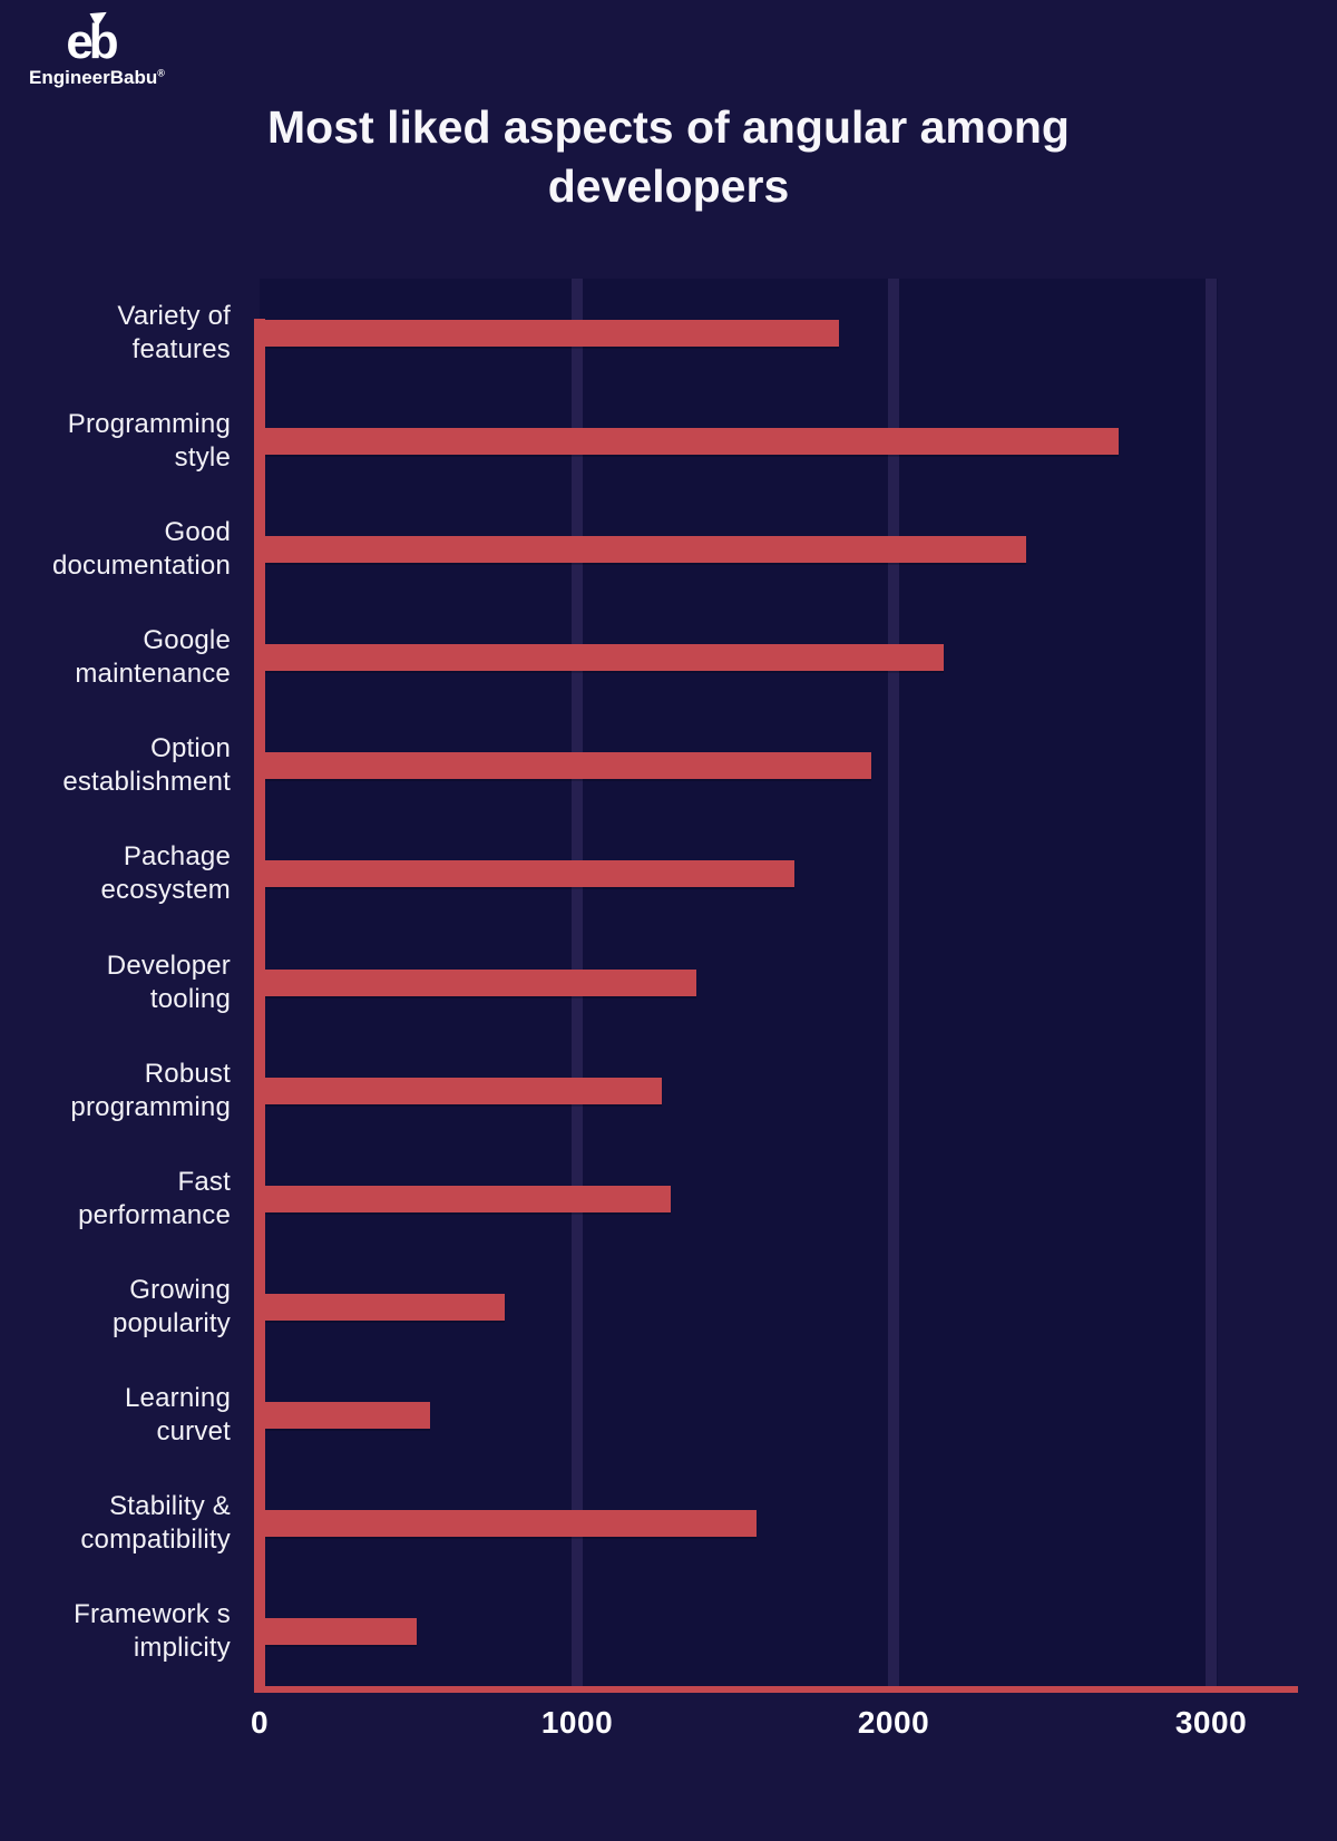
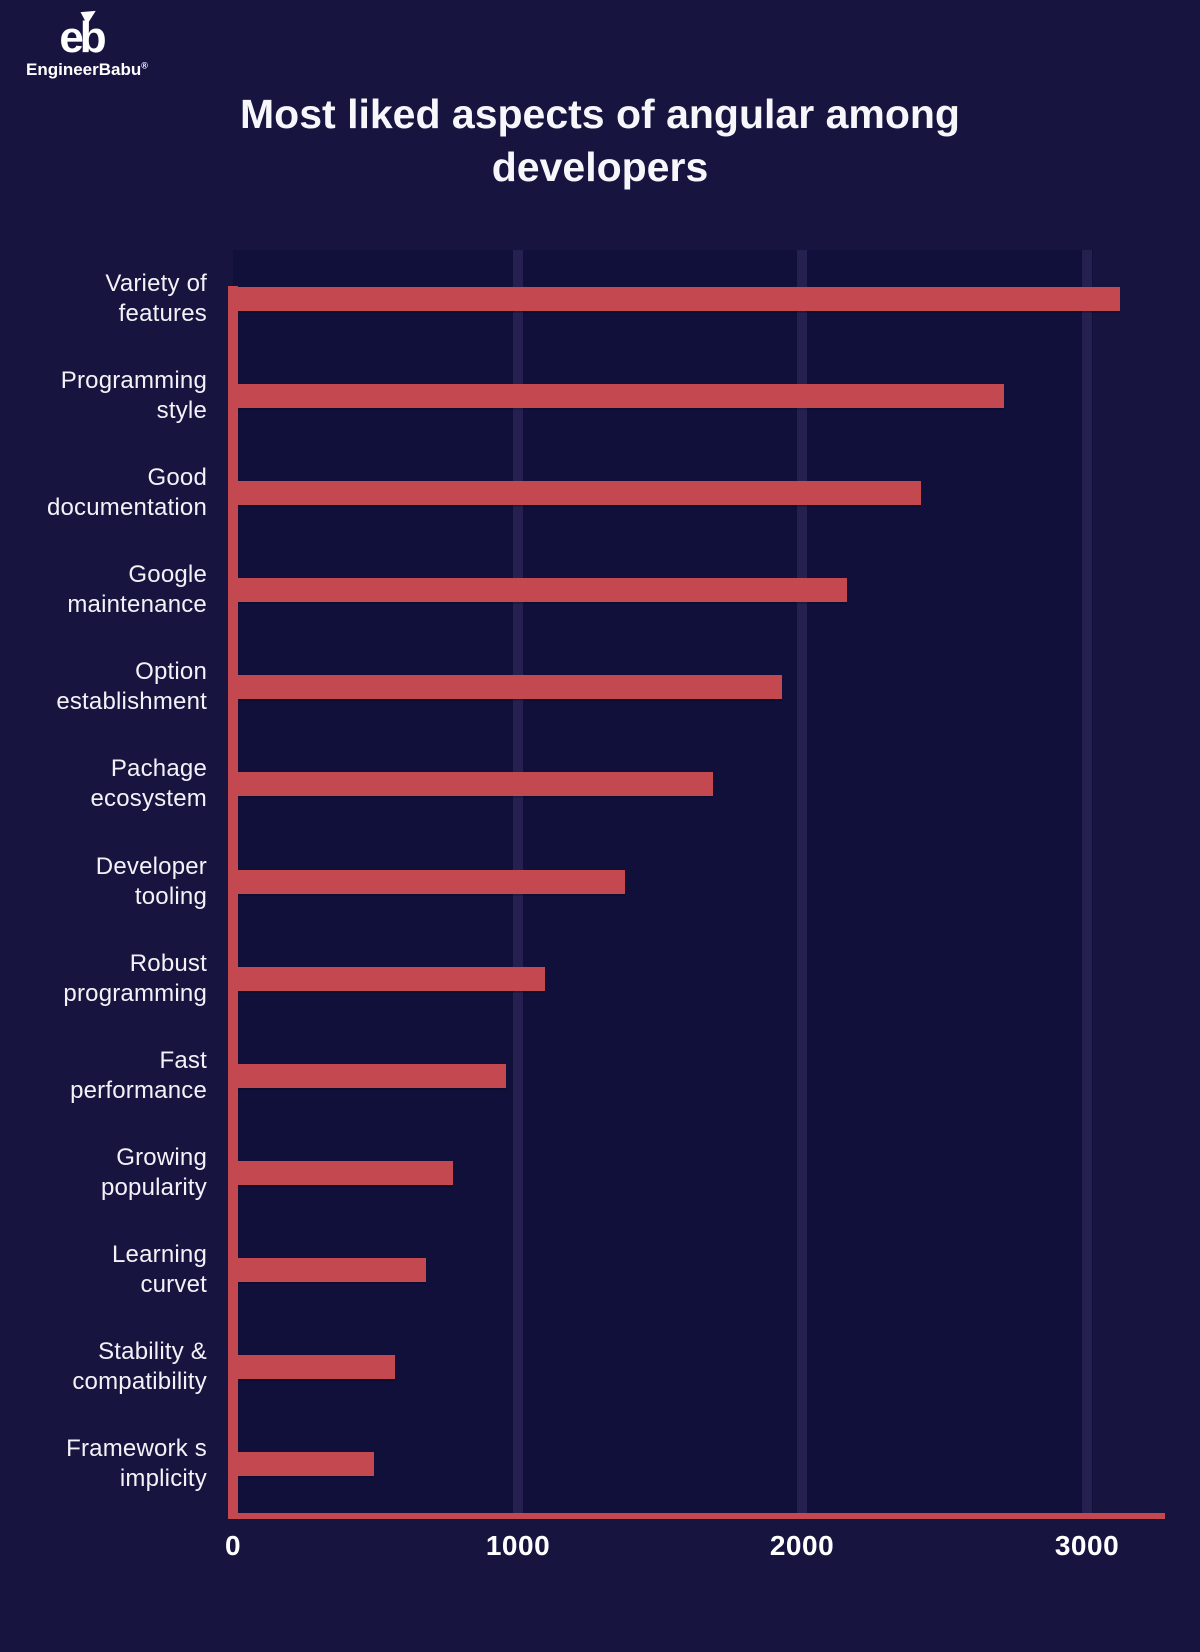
Variety of features: 1810 -> 3100
Robust programming: 1250 -> 1080
Fast performance: 1280 -> 940
Learning curvet: 520 -> 660
Stability & compatibility: 1550 -> 550
